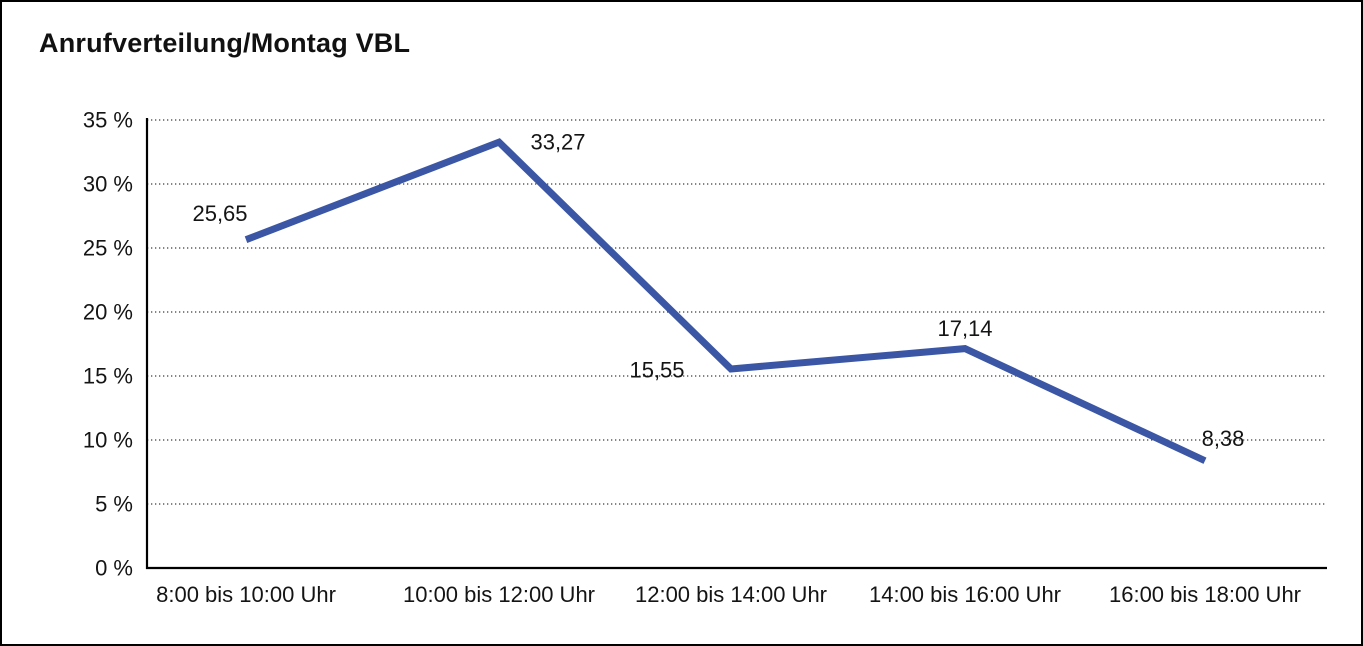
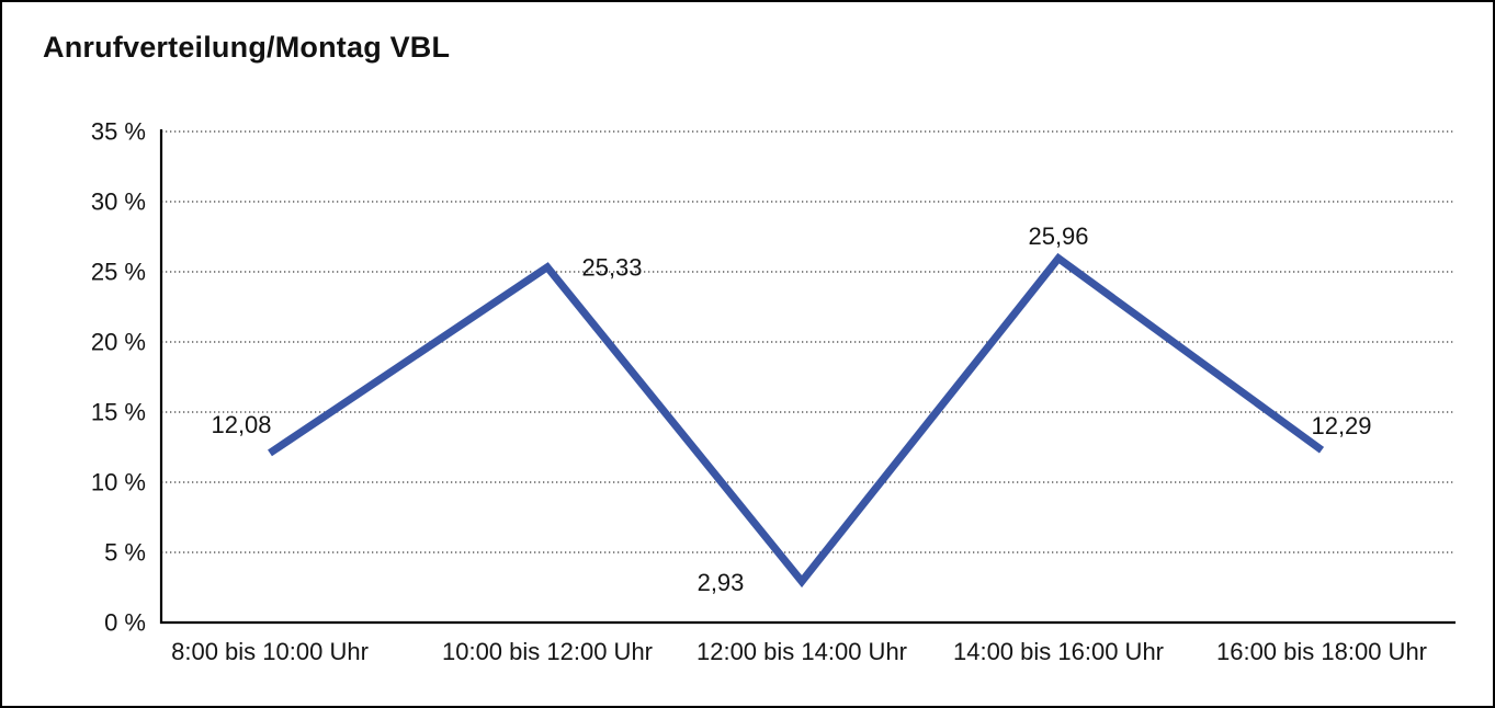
8:00 bis 10:00 Uhr: 25,65 -> 12,08
10:00 bis 12:00 Uhr: 33,27 -> 25,33
12:00 bis 14:00 Uhr: 15,55 -> 2,93
14:00 bis 16:00 Uhr: 17,14 -> 25,96
16:00 bis 18:00 Uhr: 8,38 -> 12,29
